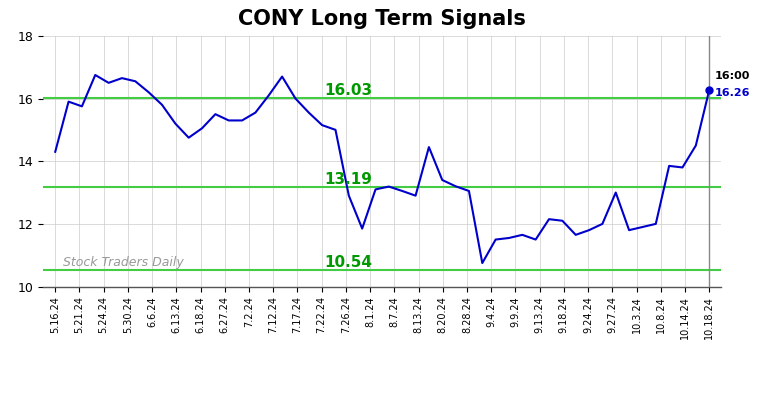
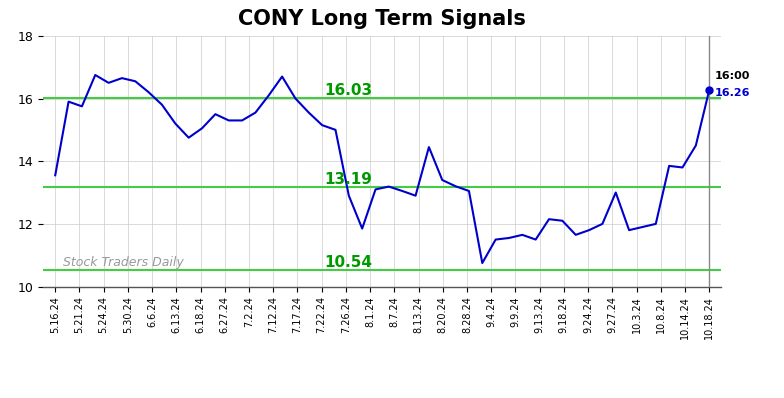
5.16.24: 14.30 -> 13.55
